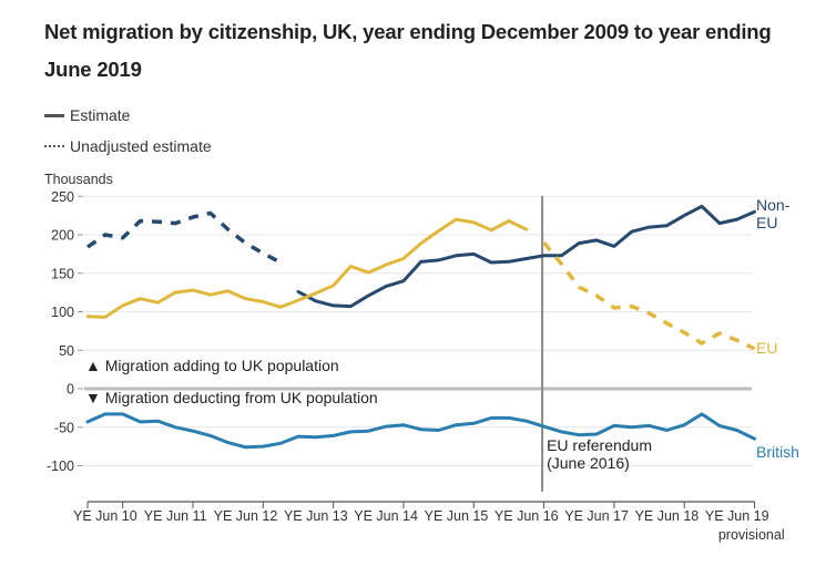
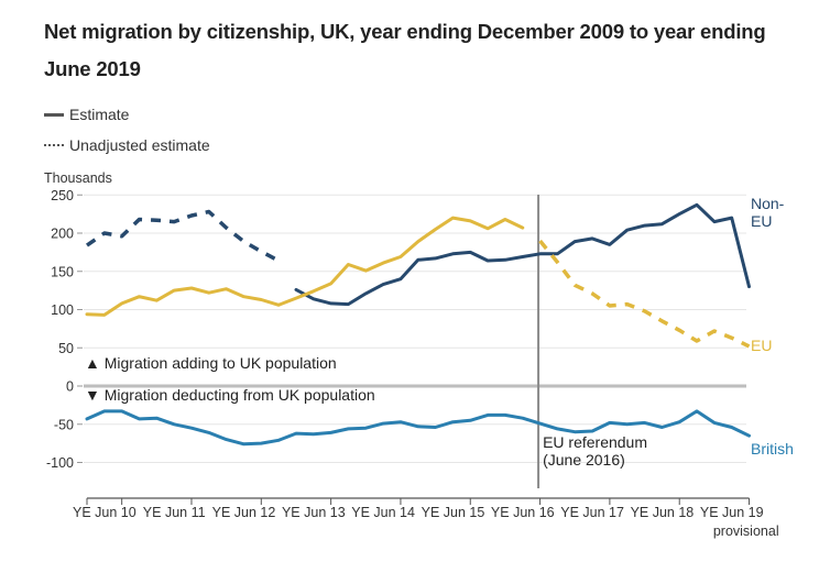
Non-EU/YE Jun 19: 230 -> 130
